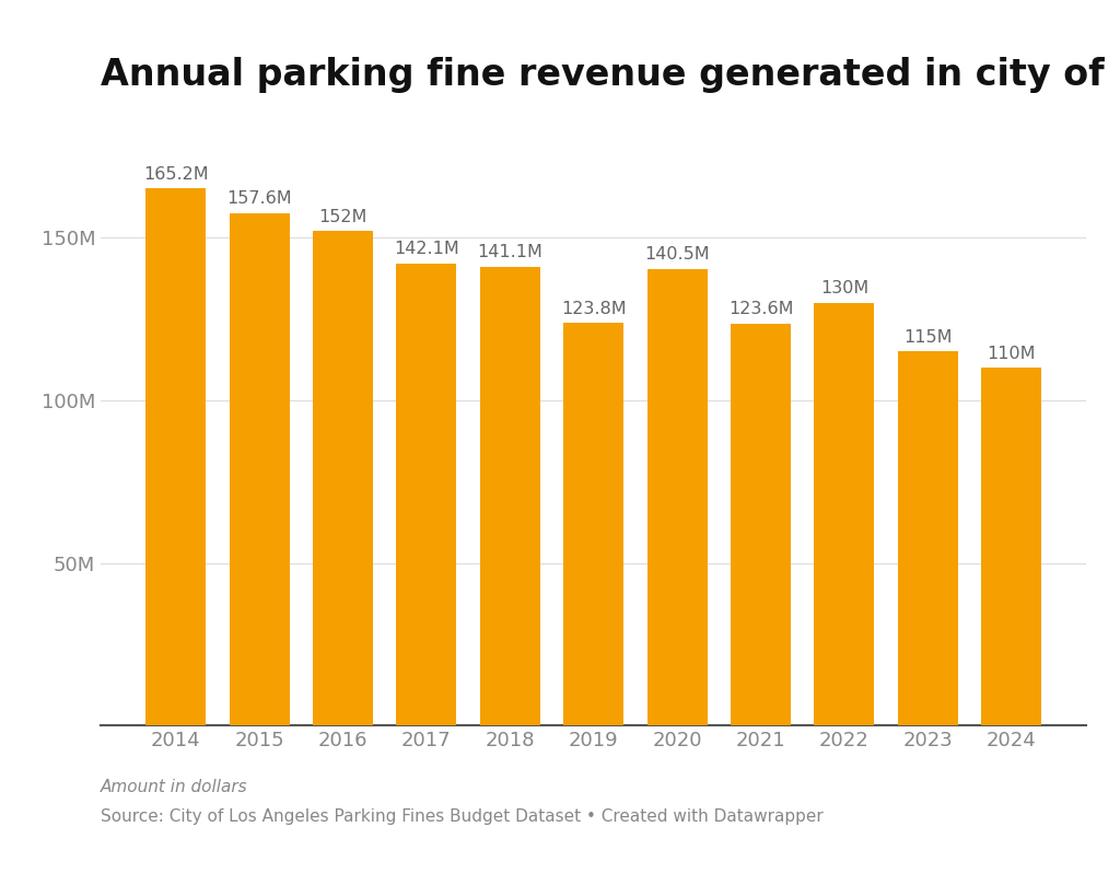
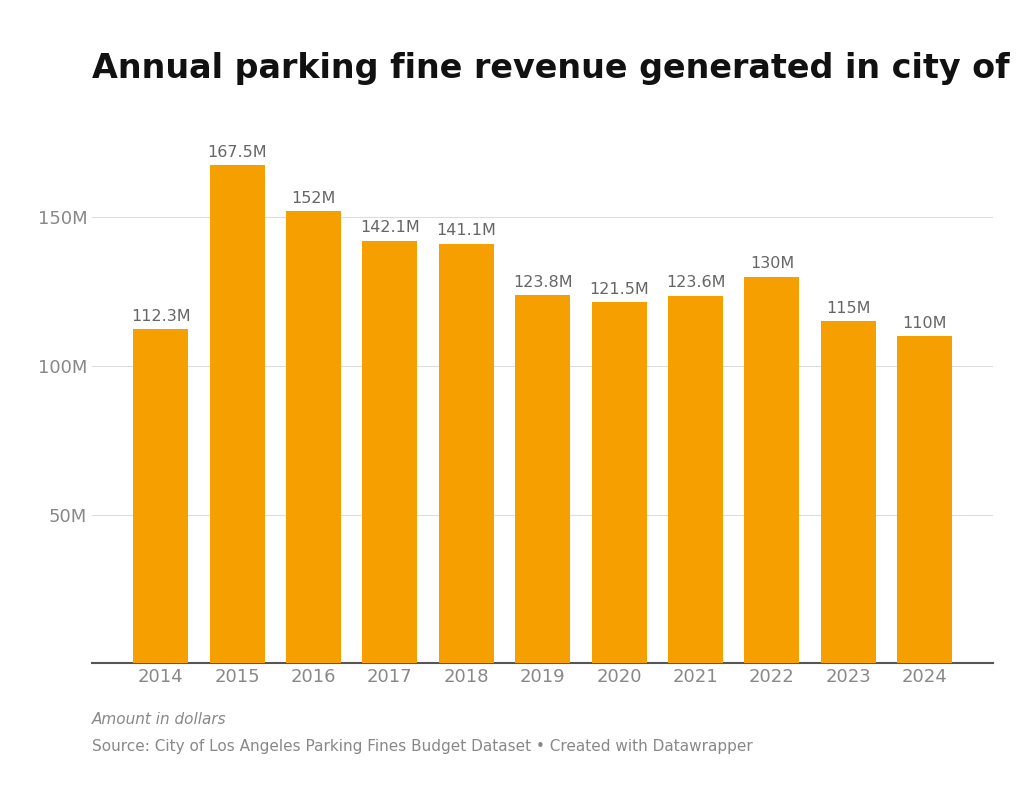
2014: 165.2M -> 112.3M
2015: 157.6M -> 167.5M
2020: 140.5M -> 121.5M
